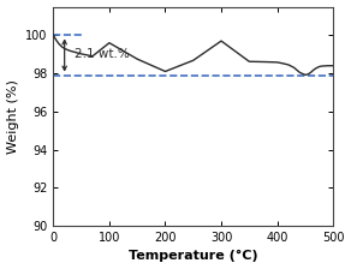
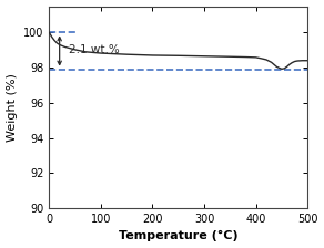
100: 99.6 -> 98.8
200: 98.1 -> 98.7
300: 99.7 -> 98.7
